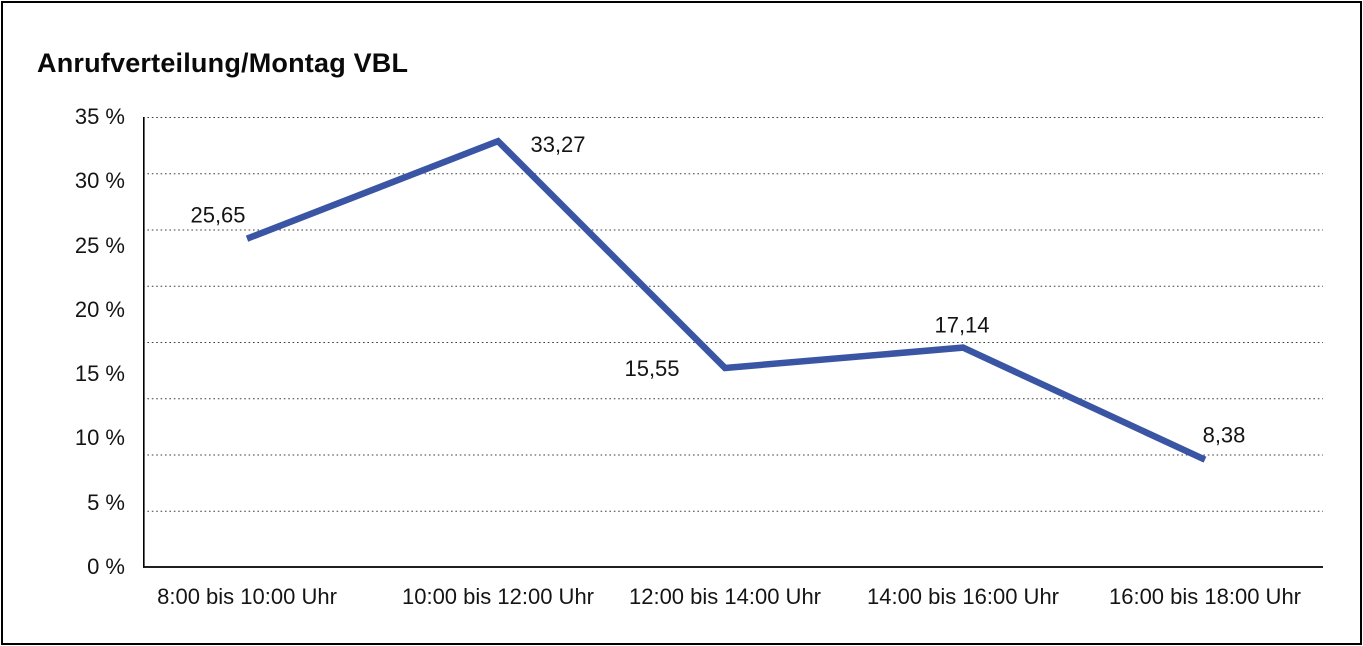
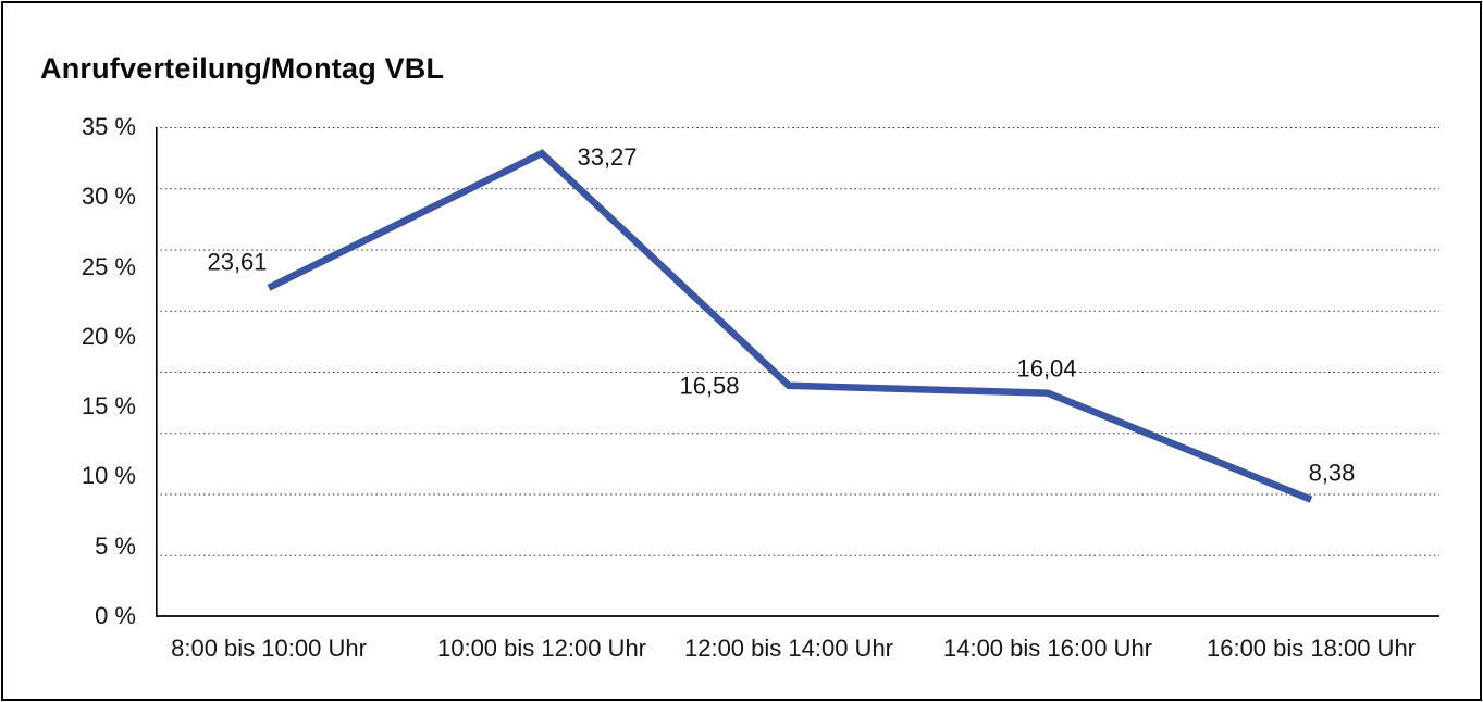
8:00 bis 10:00 Uhr: 25,65 -> 23,61
12:00 bis 14:00 Uhr: 15,55 -> 16,58
14:00 bis 16:00 Uhr: 17,14 -> 16,04
